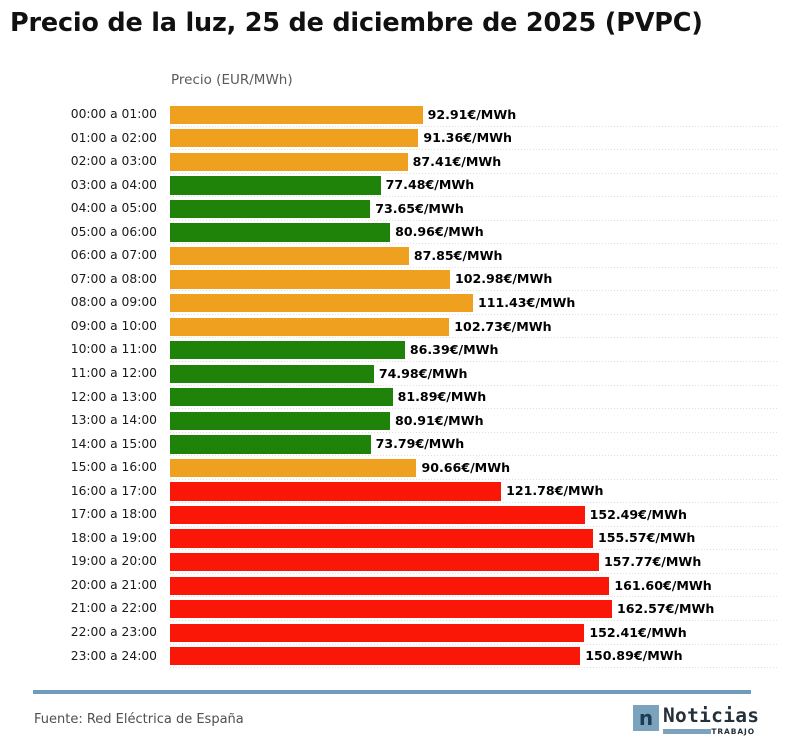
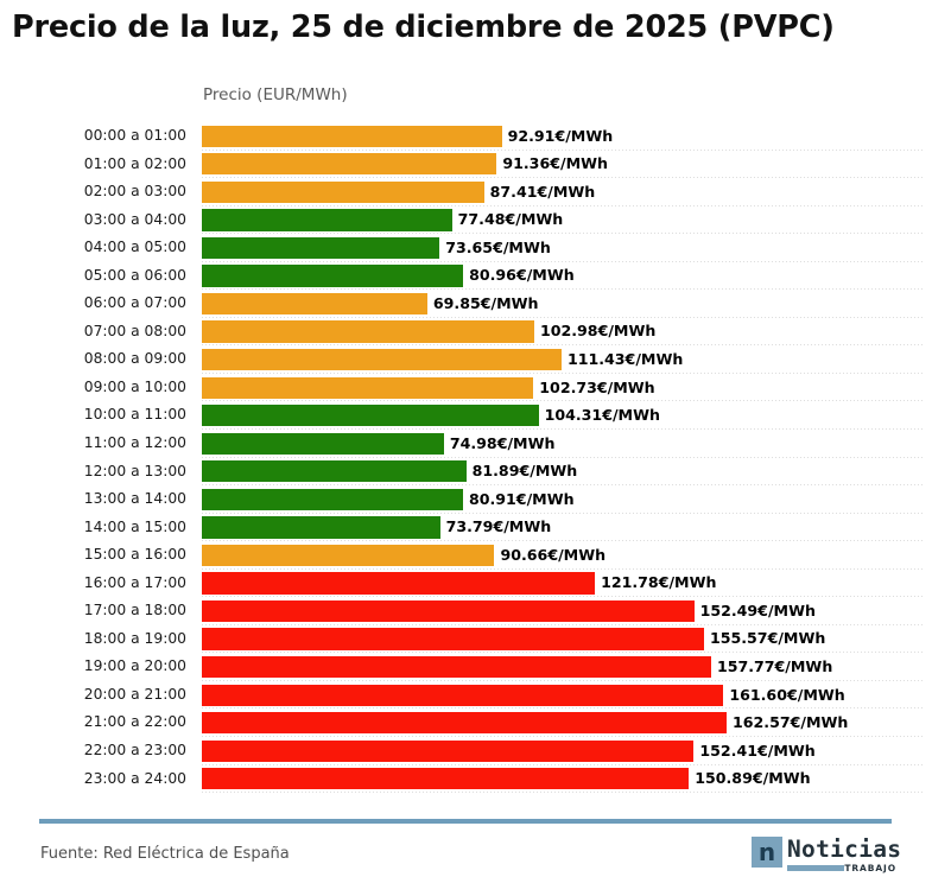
06:00 a 07:00: 87.85 -> 69.85
10:00 a 11:00: 86.39 -> 104.31
